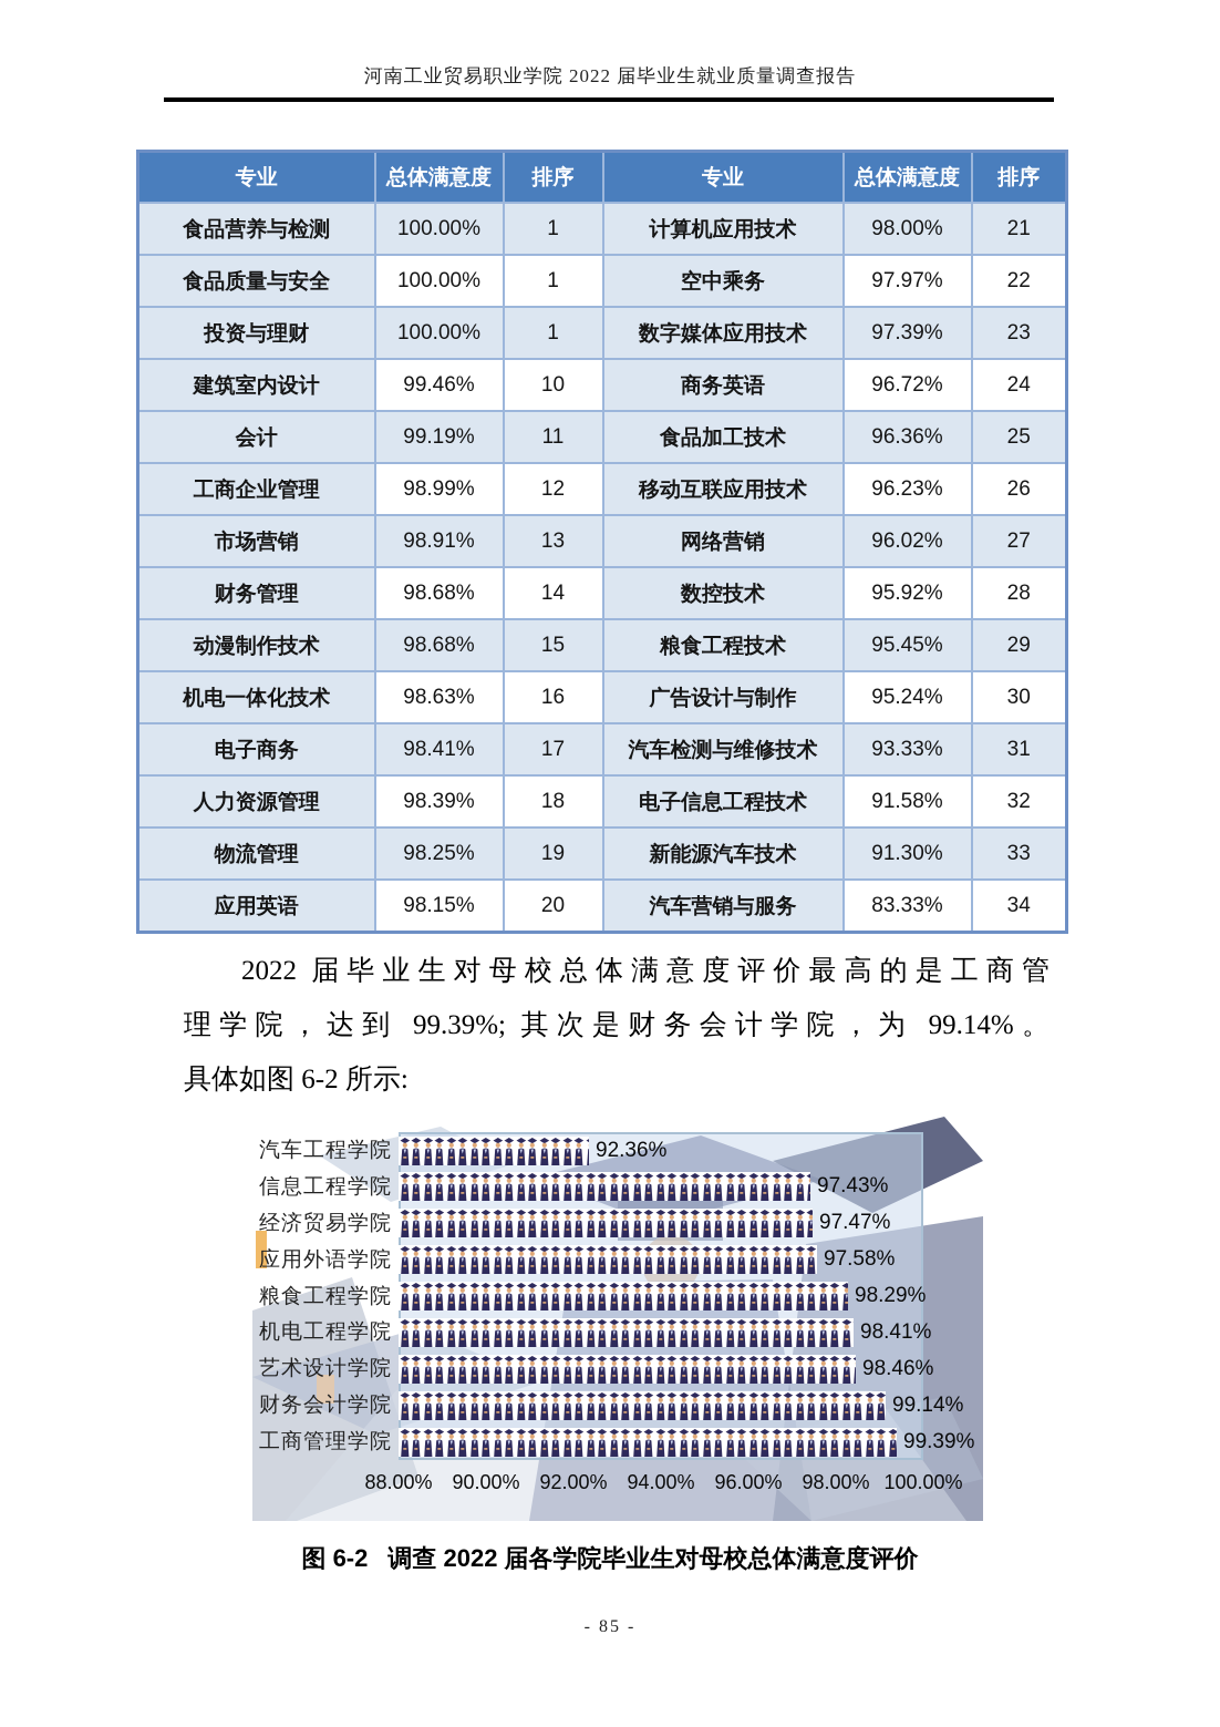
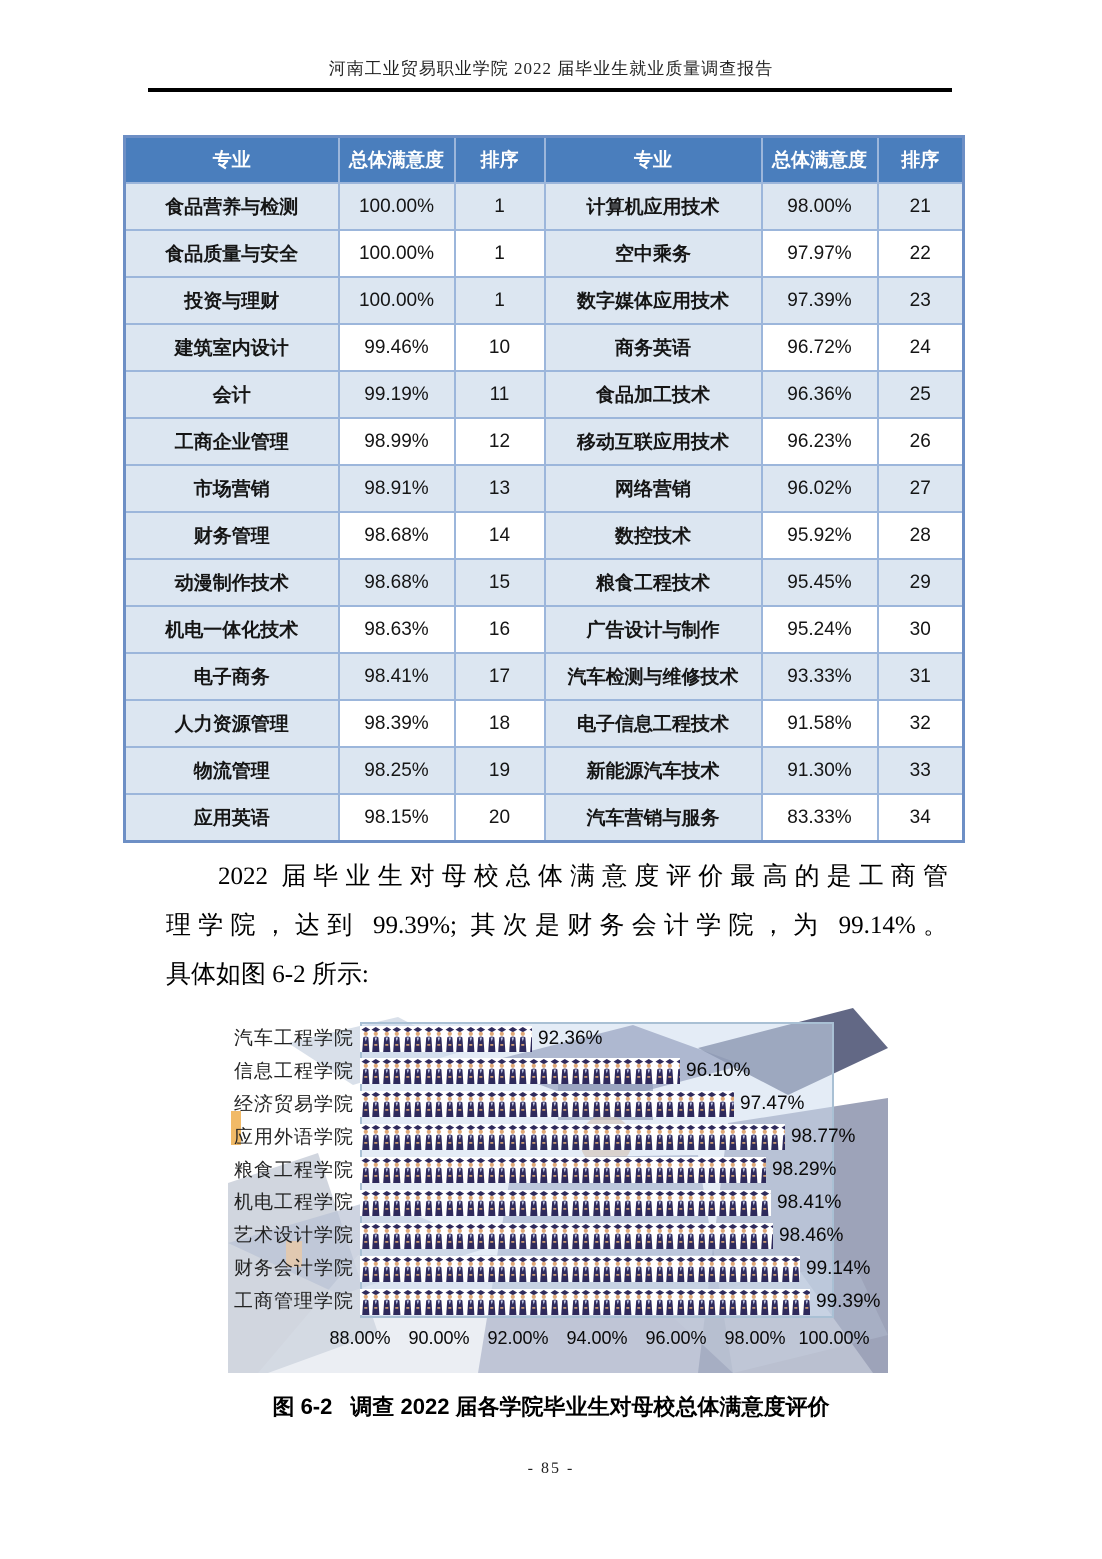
信息工程学院: 97.43% -> 96.10%
应用外语学院: 97.58% -> 98.77%
